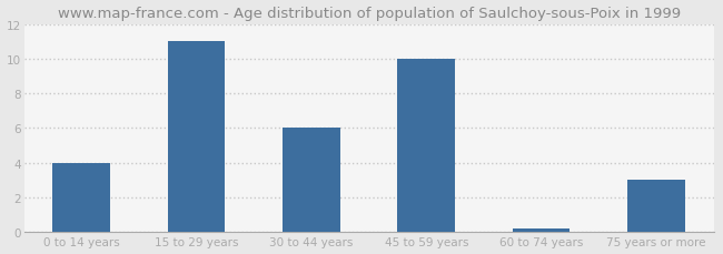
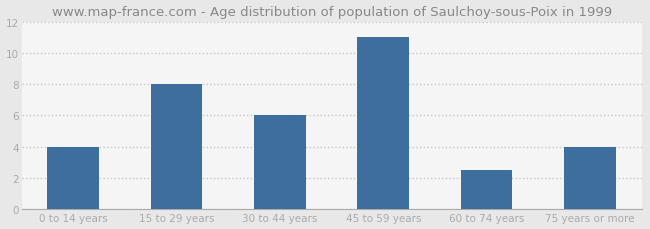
15 to 29 years: 11.0 -> 8.0
45 to 59 years: 10.0 -> 11.0
60 to 74 years: 0.2 -> 2.5
75 years or more: 3.0 -> 4.0
